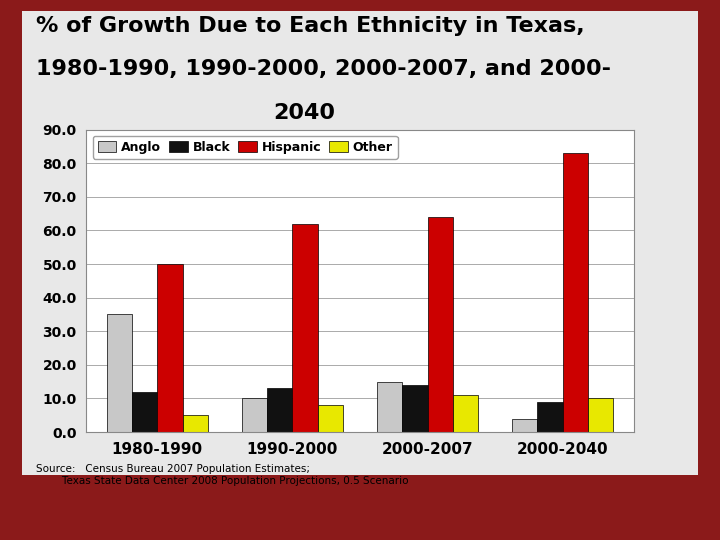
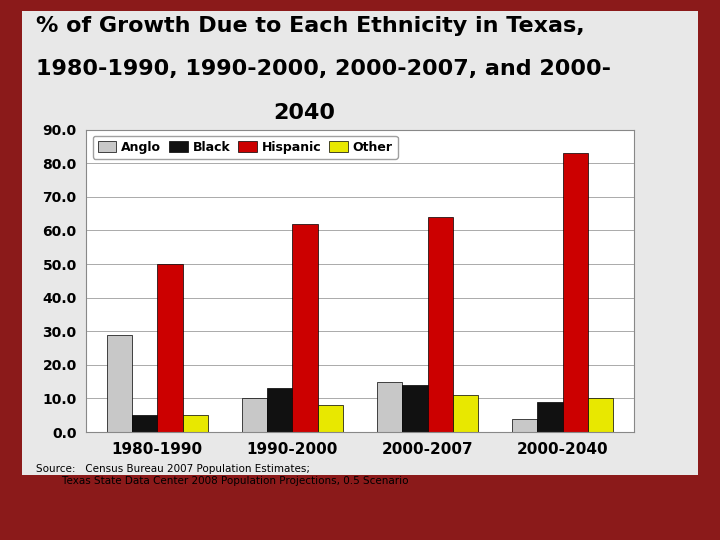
Anglo/1980-1990: 35 -> 29
Black/1980-1990: 12 -> 5
